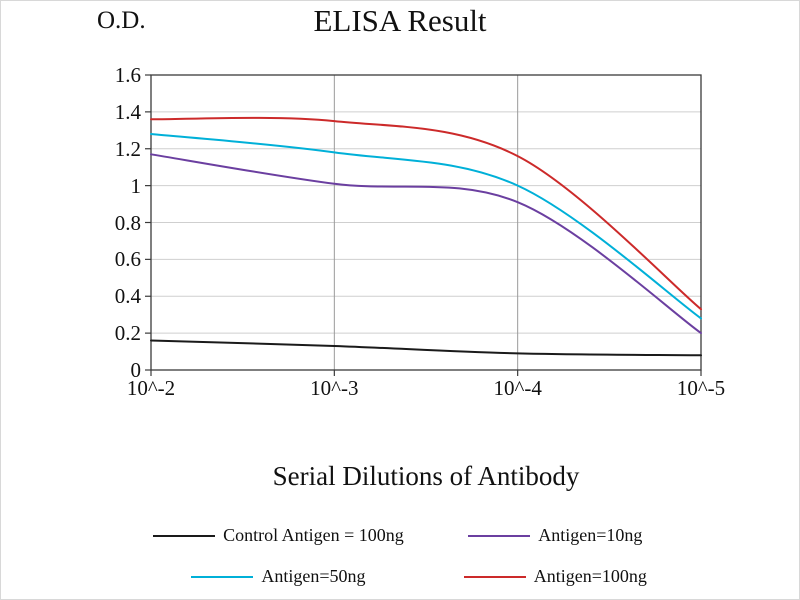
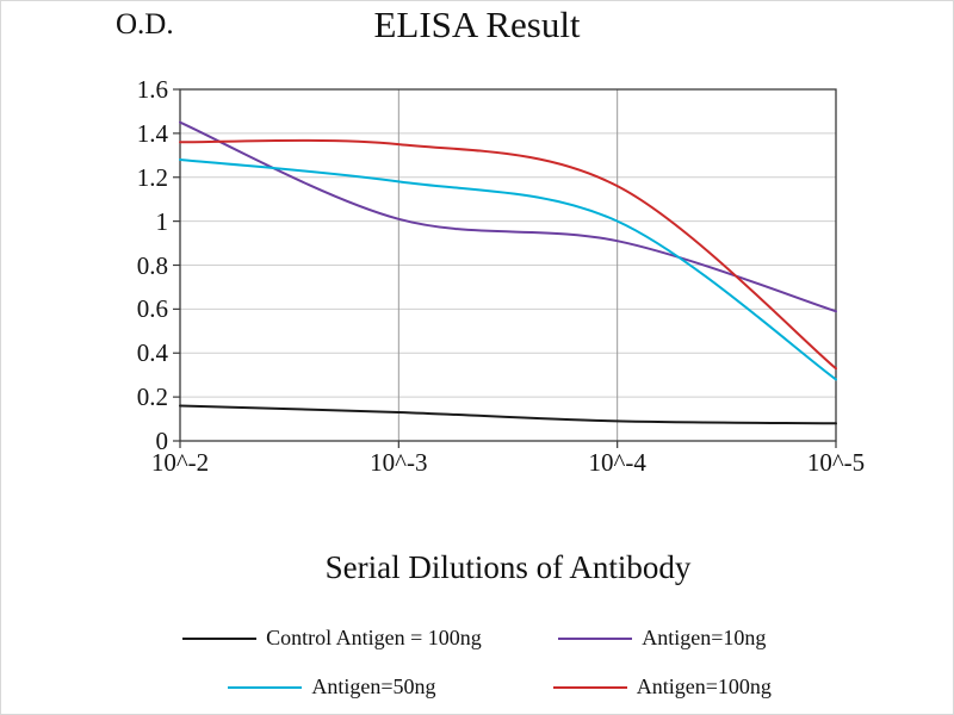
Antigen=10ng/10^-2: 1.17 -> 1.45
Antigen=10ng/10^-5: 0.20 -> 0.59
